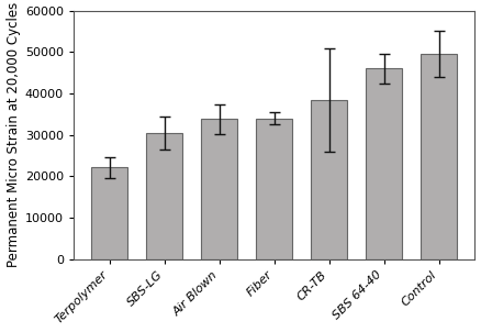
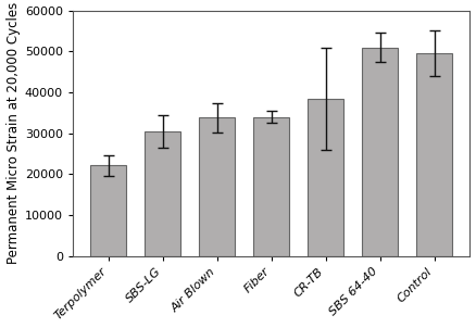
SBS 64-40: 46000 -> 51000
